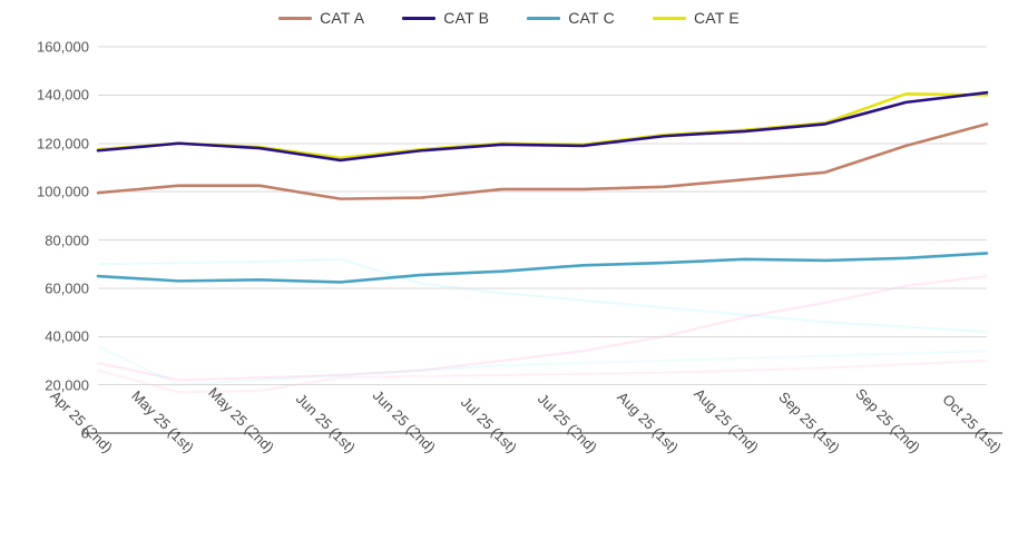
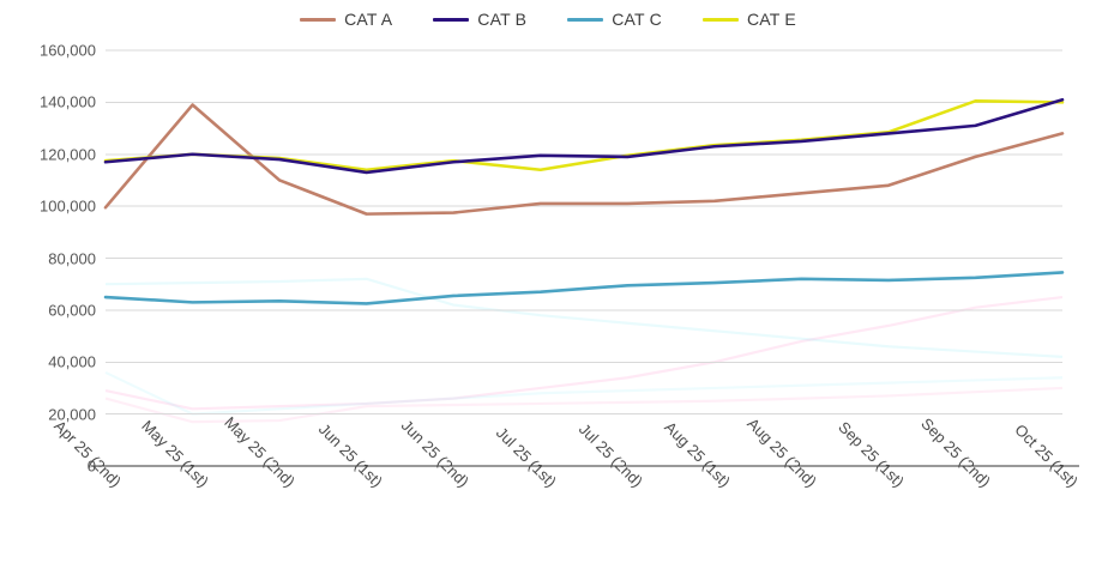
CAT A/May 25 (1st): 102000 -> 139000
CAT A/May 25 (2nd): 102000 -> 110000
CAT E/Jul 25 (1st): 120000 -> 114000
CAT B/Sep 25 (2nd): 137000 -> 131000
